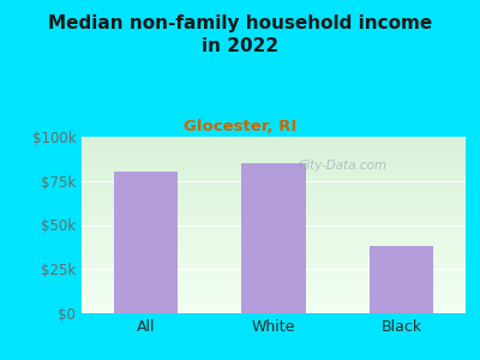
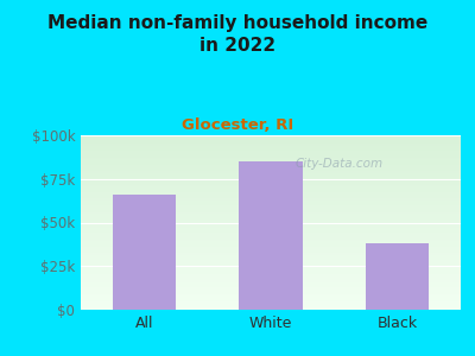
All: $80k -> $66k
